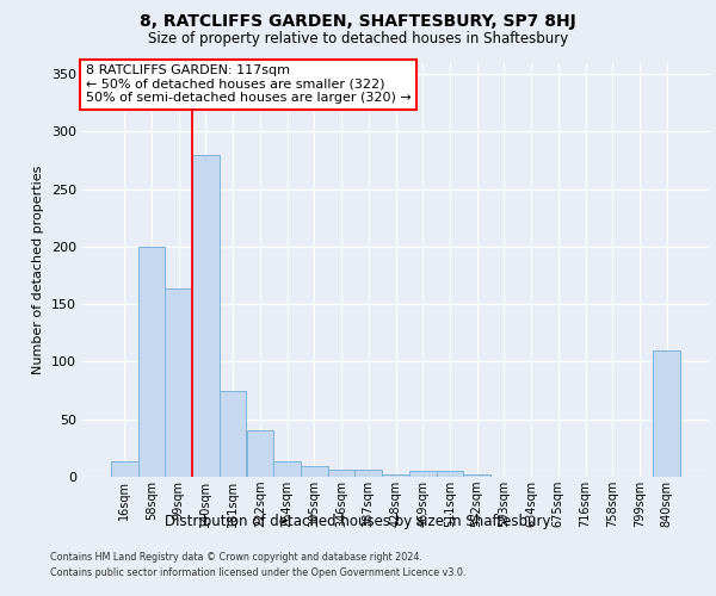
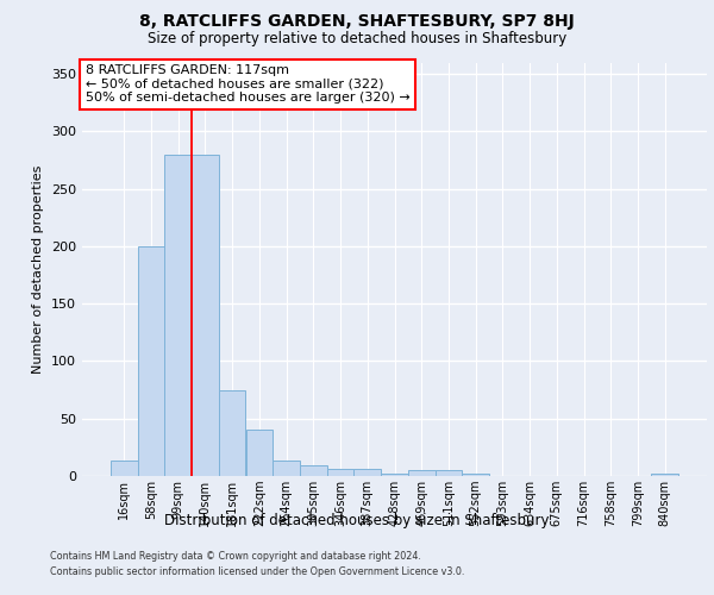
99sqm: 164 -> 280
840sqm: 110 -> 2
